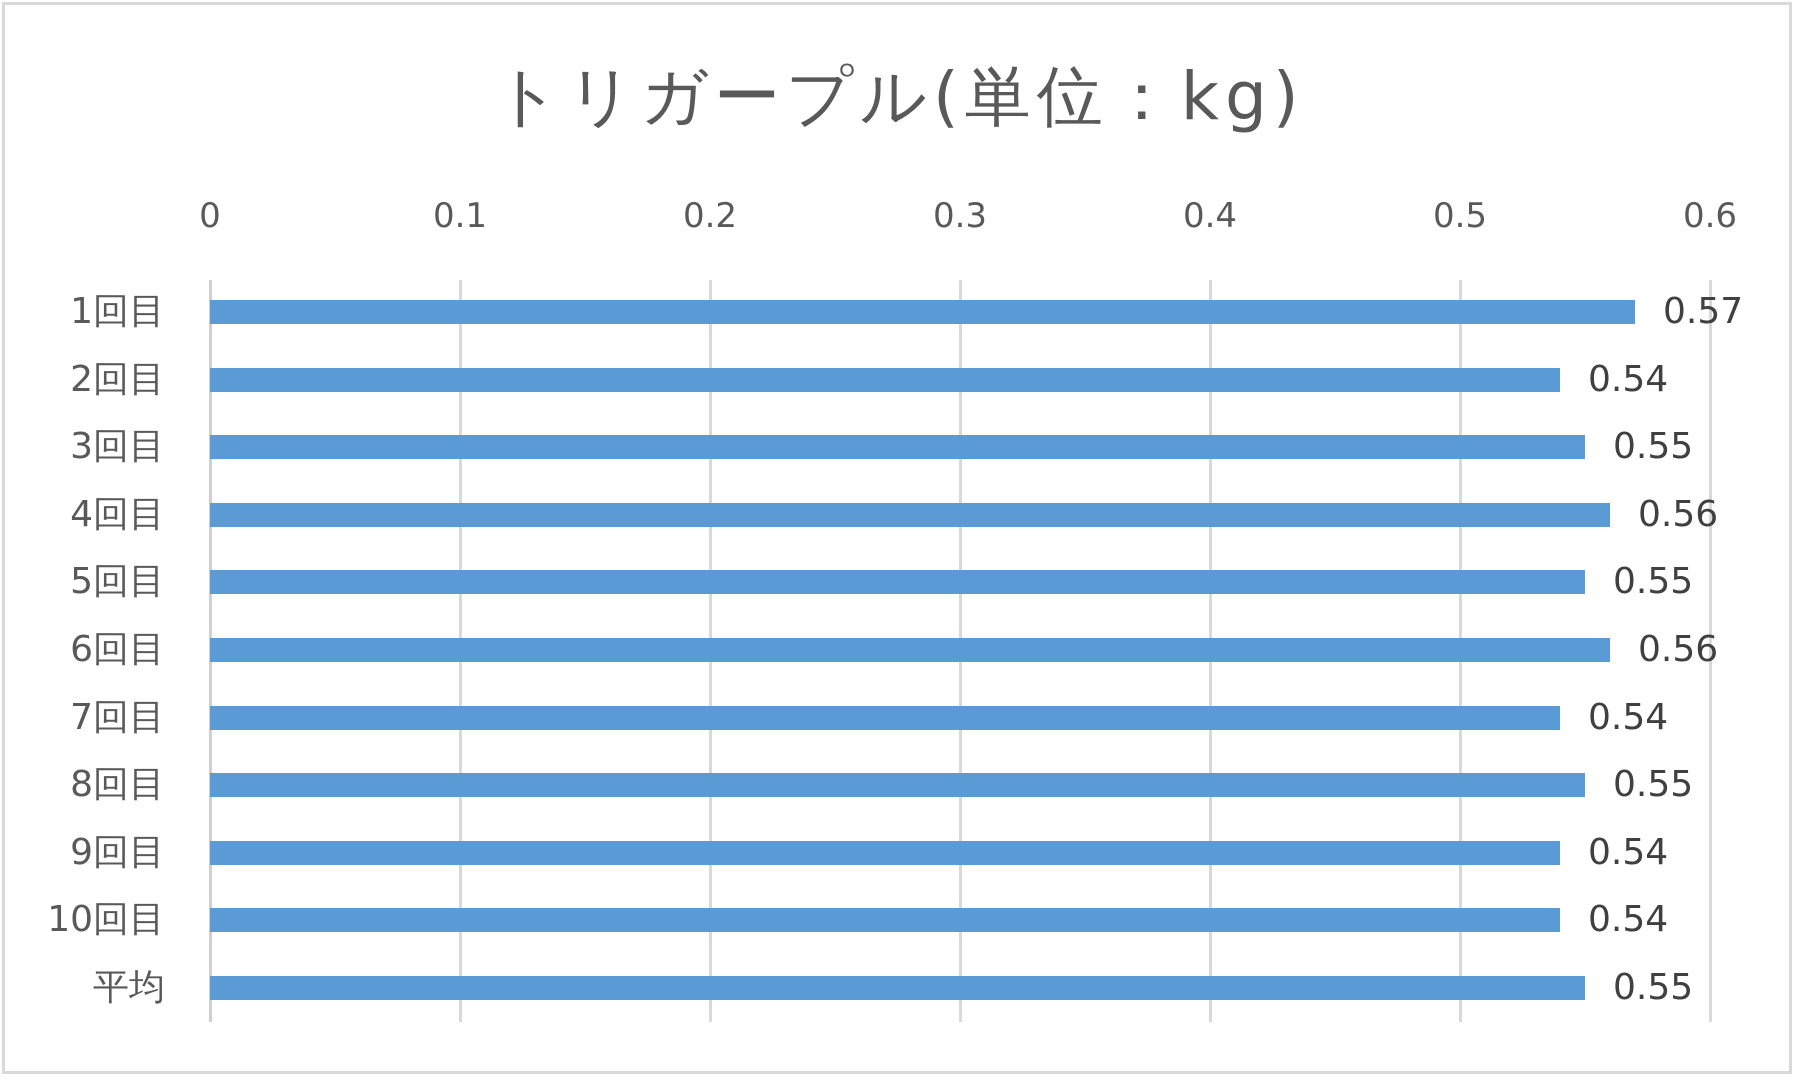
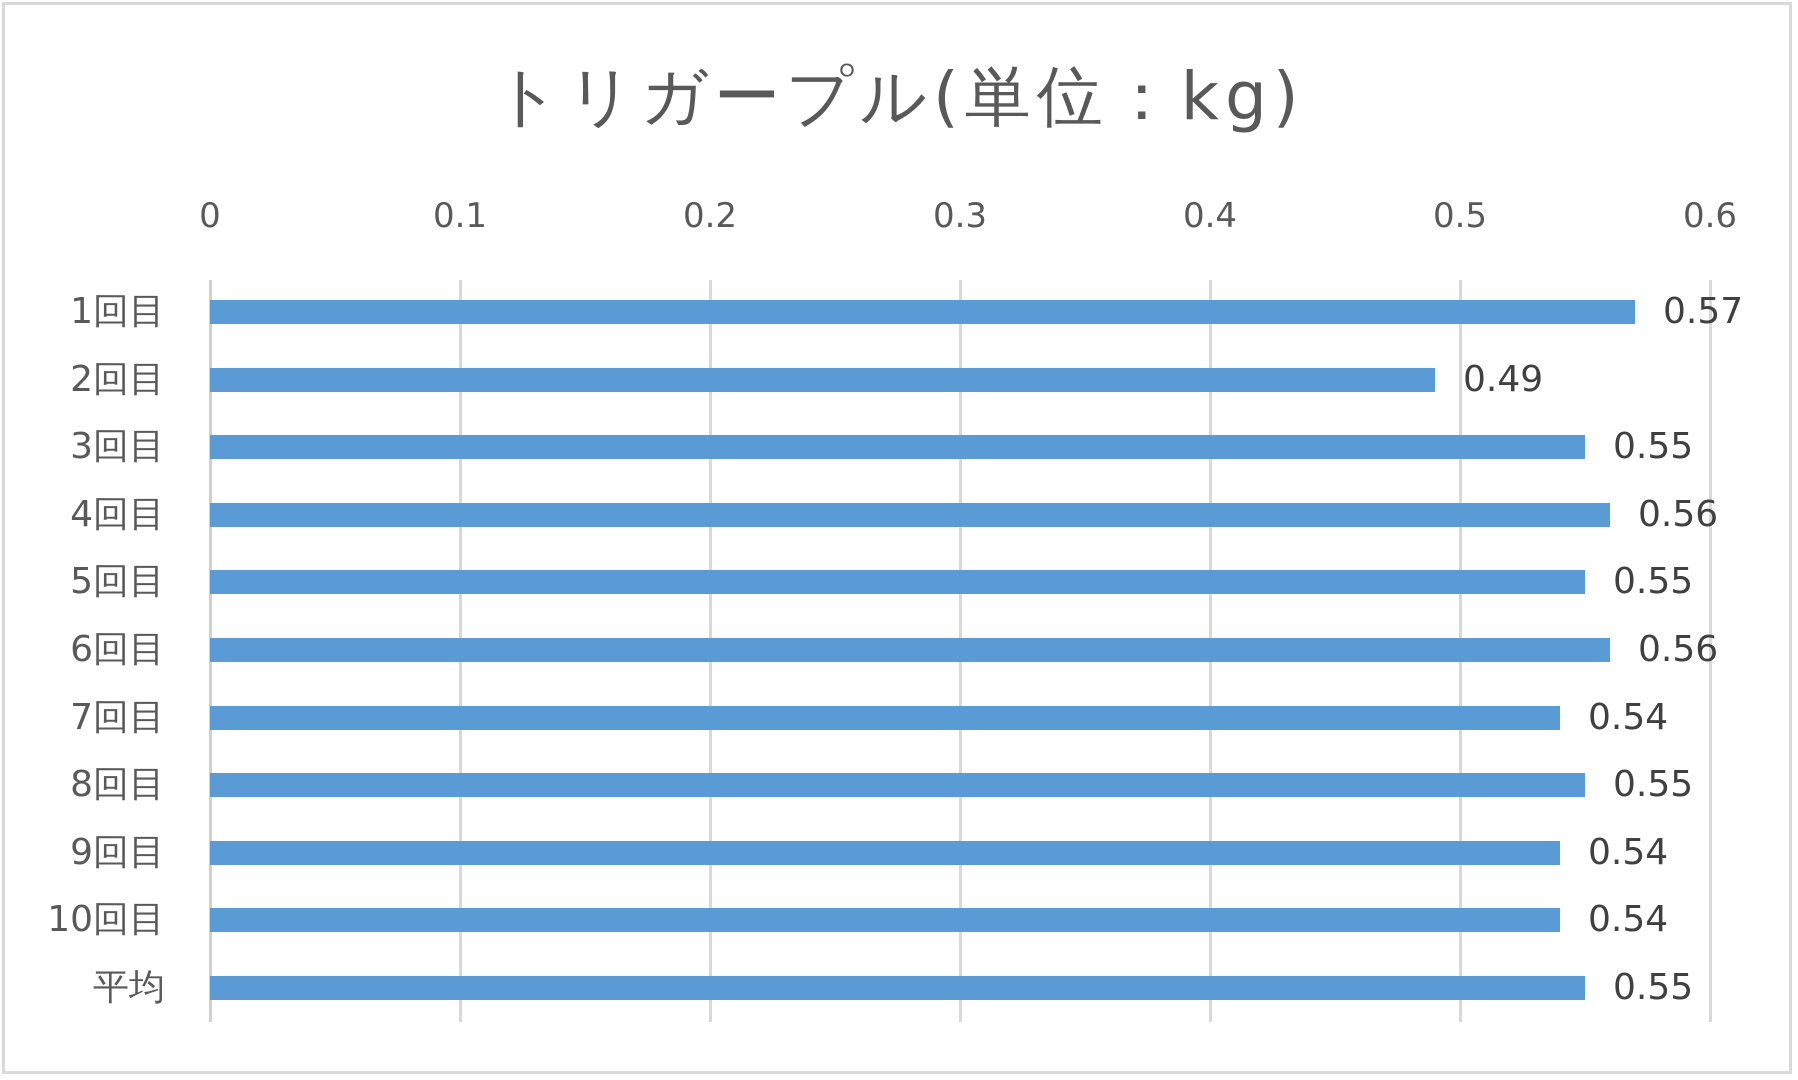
2回目: 0.54 -> 0.49
